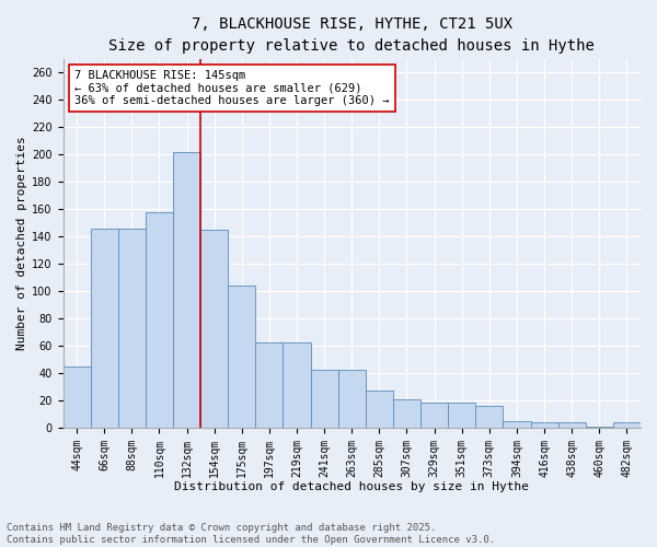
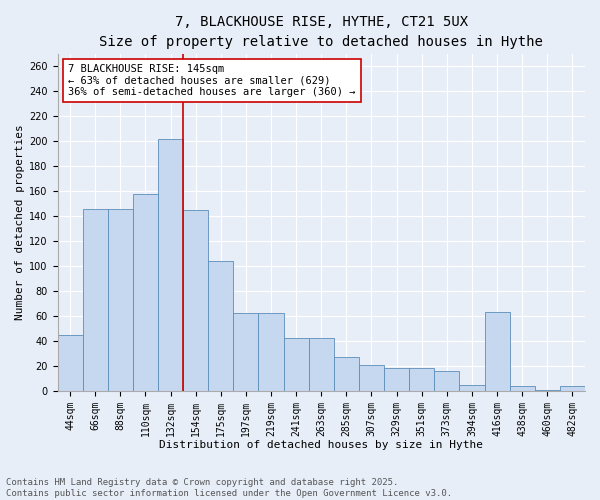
416sqm: 4 -> 63
